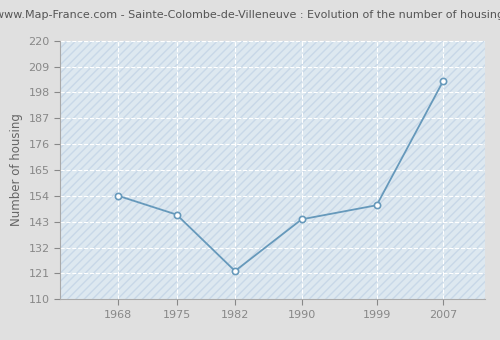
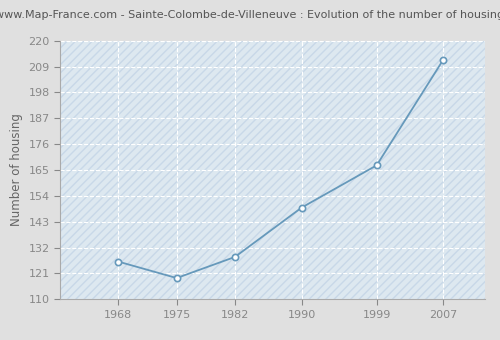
1968: 154 -> 126
1975: 146 -> 119
1982: 122 -> 128
1990: 144 -> 149
1999: 150 -> 167
2007: 203 -> 212
